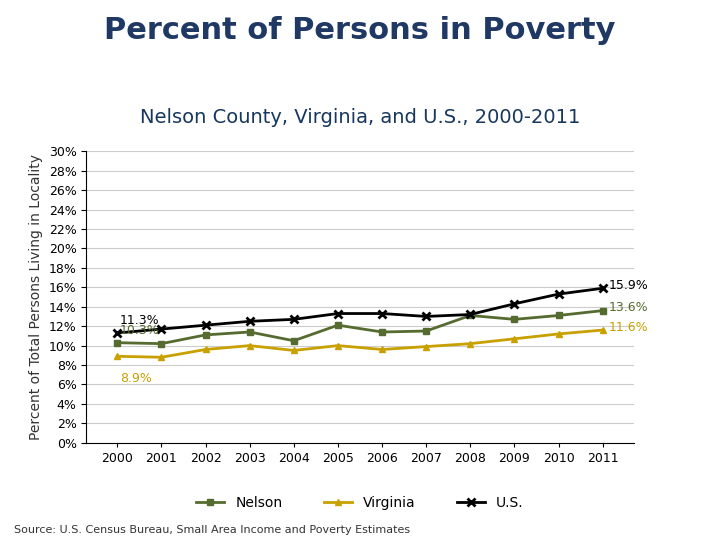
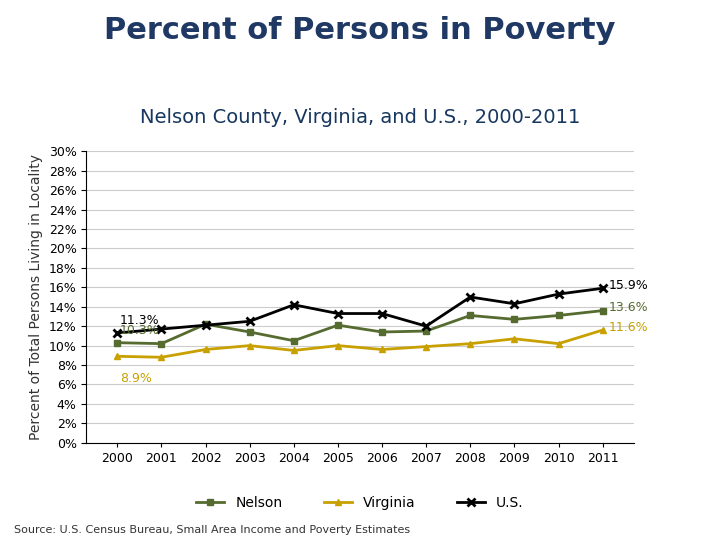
Nelson/2002: 11.1% -> 12.2%
U.S./2004: 12.7% -> 14.2%
U.S./2007: 13.0% -> 12.0%
U.S./2008: 13.2% -> 15.0%
Virginia/2010: 11.2% -> 10.2%
